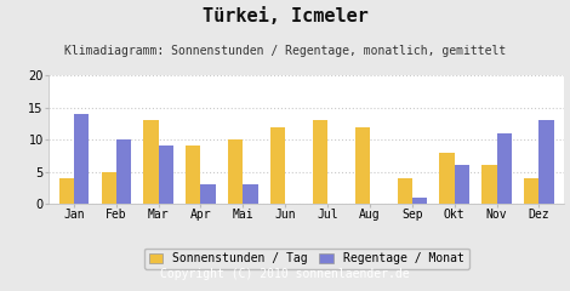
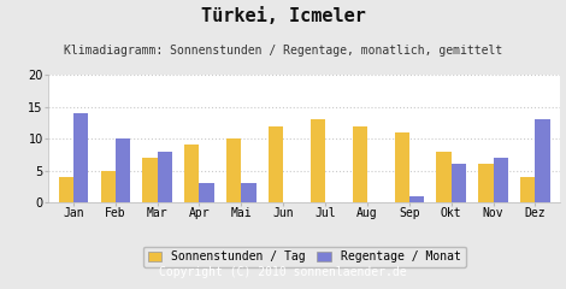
Sonnenstunden / Tag/Mar: 13 -> 7
Regentage / Monat/Mar: 9 -> 8
Sonnenstunden / Tag/Sep: 4 -> 11
Regentage / Monat/Nov: 11 -> 7
